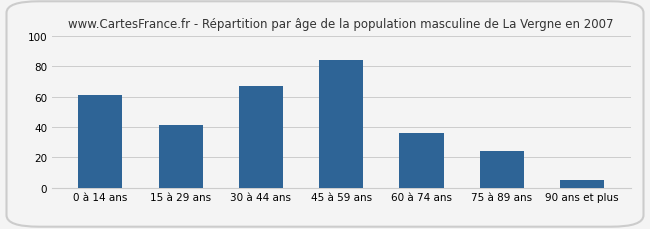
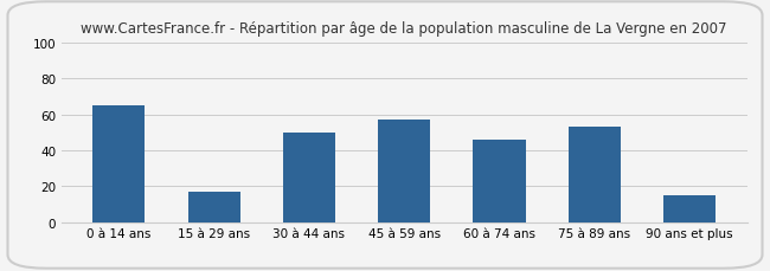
0 à 14 ans: 61 -> 65
15 à 29 ans: 41 -> 17
30 à 44 ans: 67 -> 50
45 à 59 ans: 84 -> 57
60 à 74 ans: 36 -> 46
75 à 89 ans: 24 -> 53
90 ans et plus: 5 -> 15
